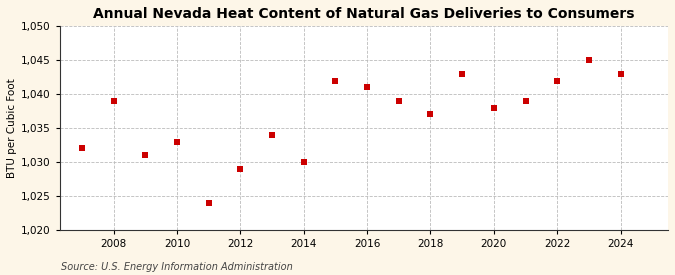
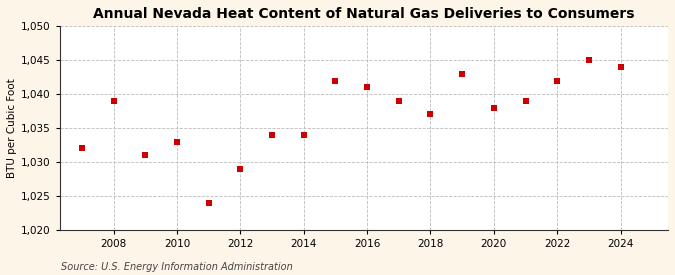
2014: 1,030 -> 1,034
2024: 1,043 -> 1,044
